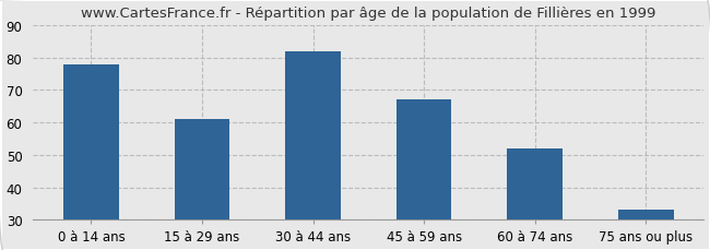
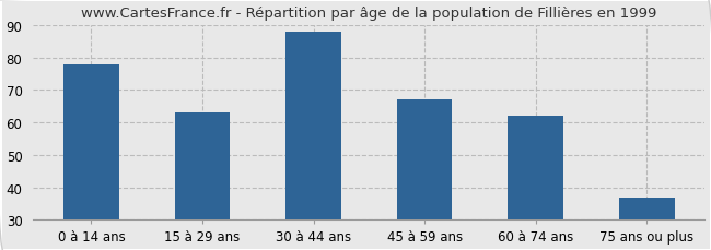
15 à 29 ans: 61 -> 63
30 à 44 ans: 82 -> 88
60 à 74 ans: 52 -> 62
75 ans ou plus: 33 -> 37
